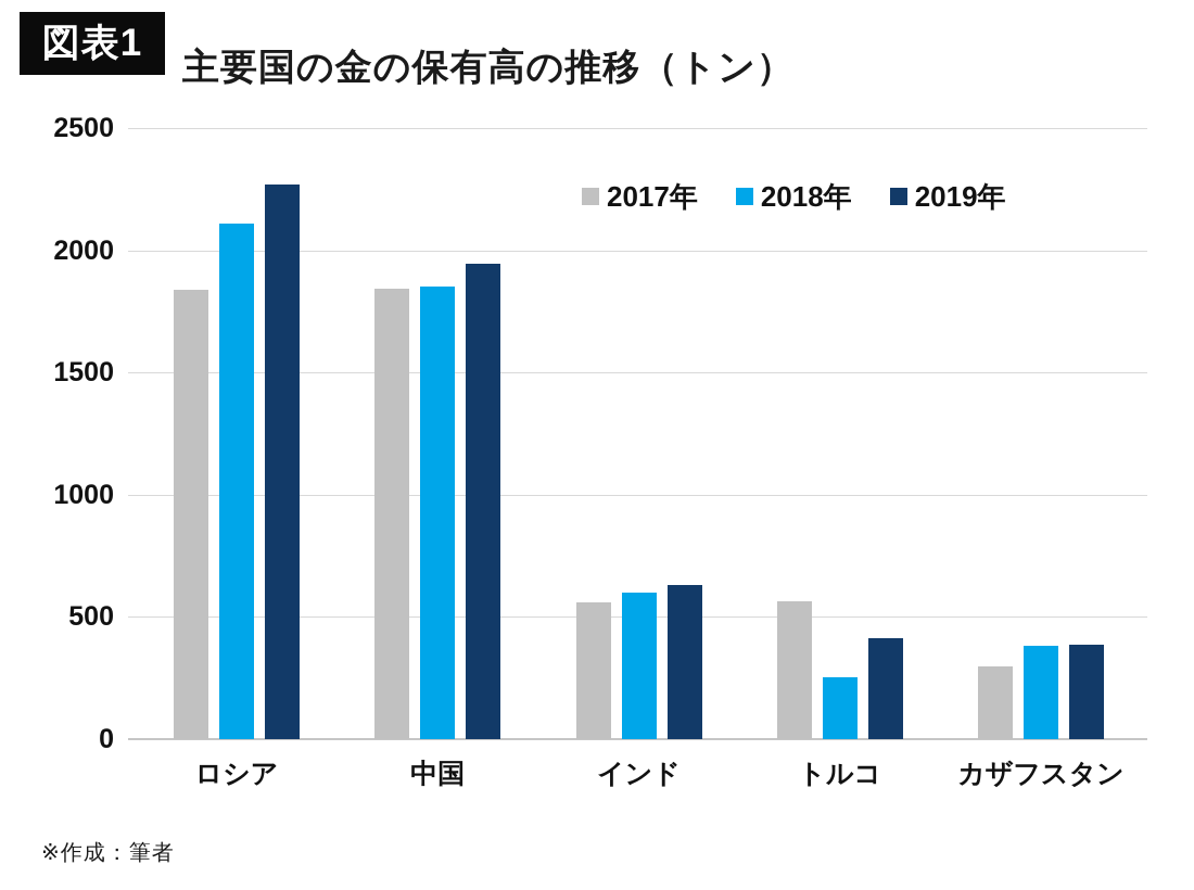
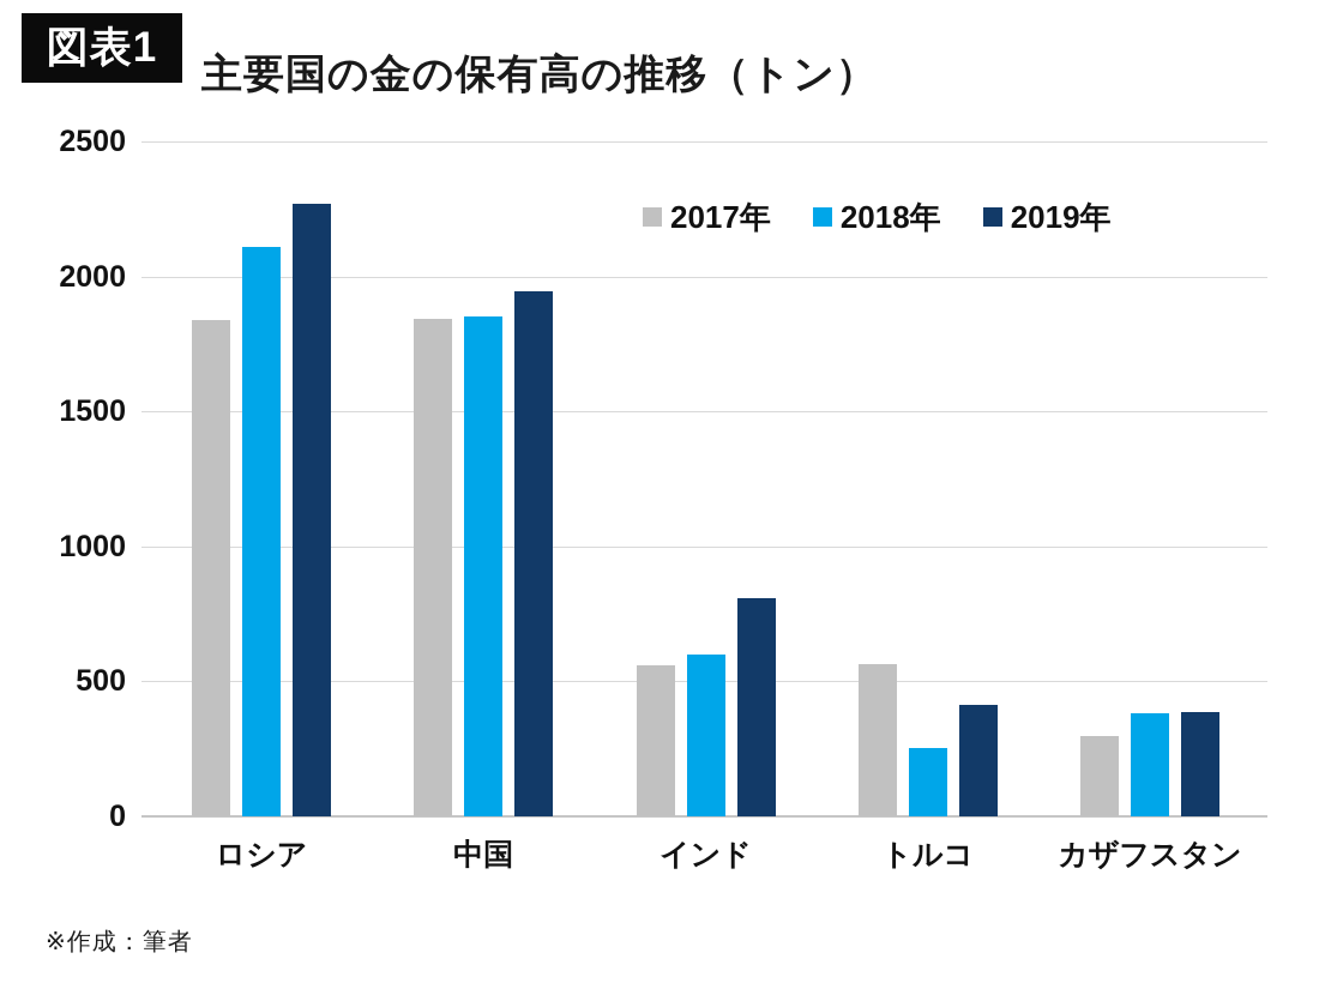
2019年/インド: 630 -> 810
